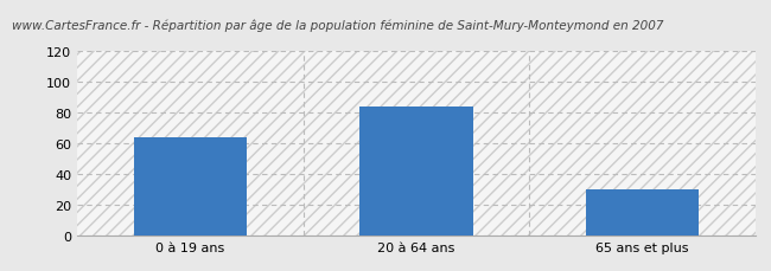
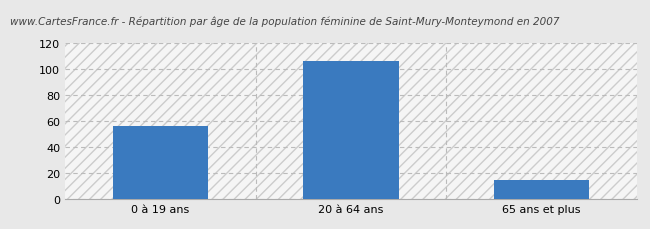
0 à 19 ans: 64 -> 56
20 à 64 ans: 84 -> 106
65 ans et plus: 30 -> 15
